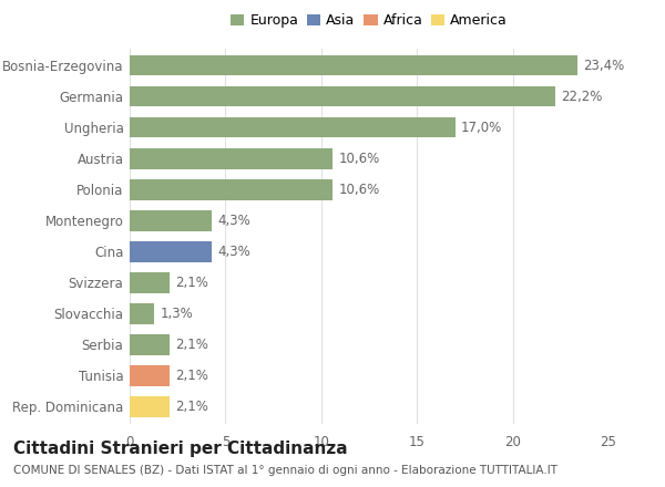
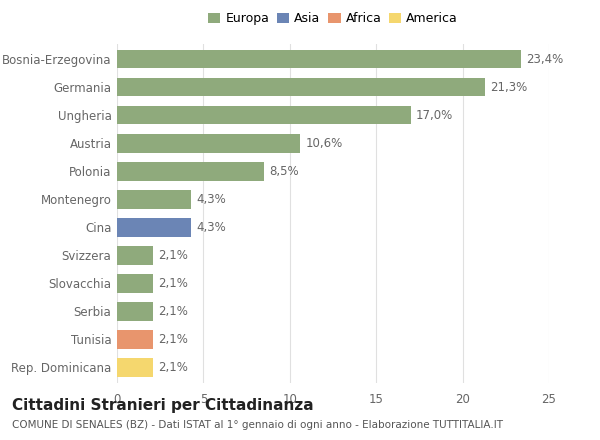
Germania: 22,2% -> 21,3%
Polonia: 10,6% -> 8,5%
Slovacchia: 1,3% -> 2,1%
